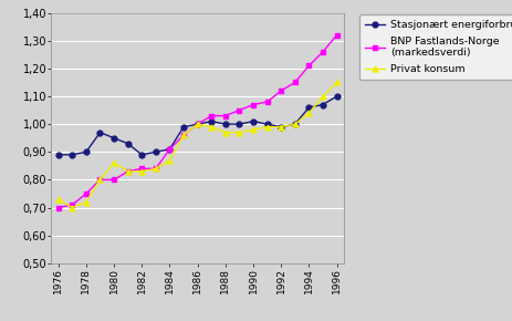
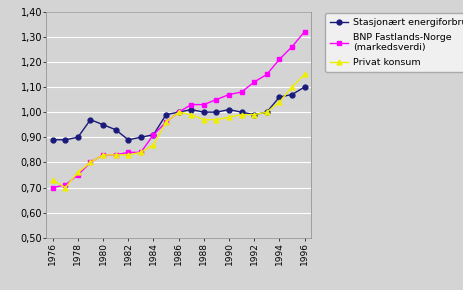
Privat konsum/1978: 0,72 -> 0,76
BNP Fastlands-Norge (markedsverdi)/1980: 0,80 -> 0,83
Privat konsum/1980: 0,86 -> 0,83
